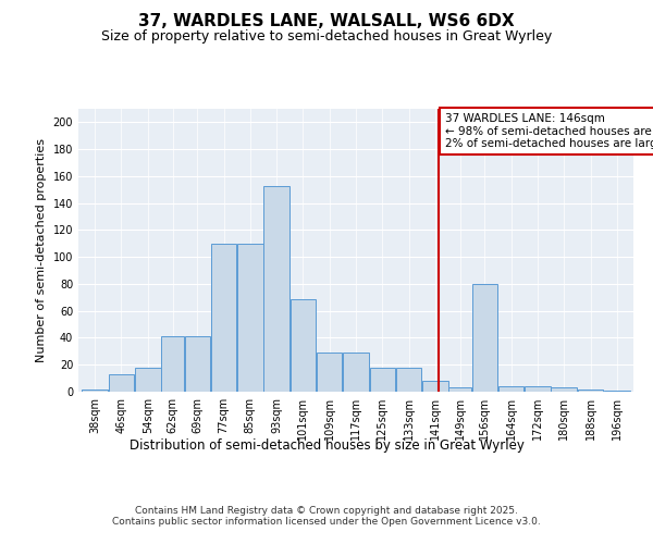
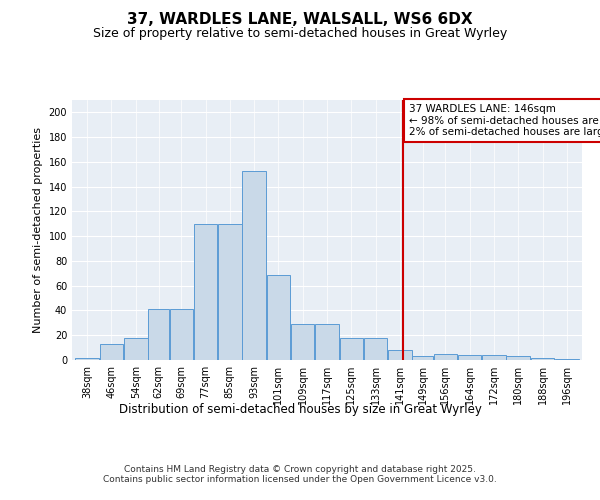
156sqm: 80 -> 5
